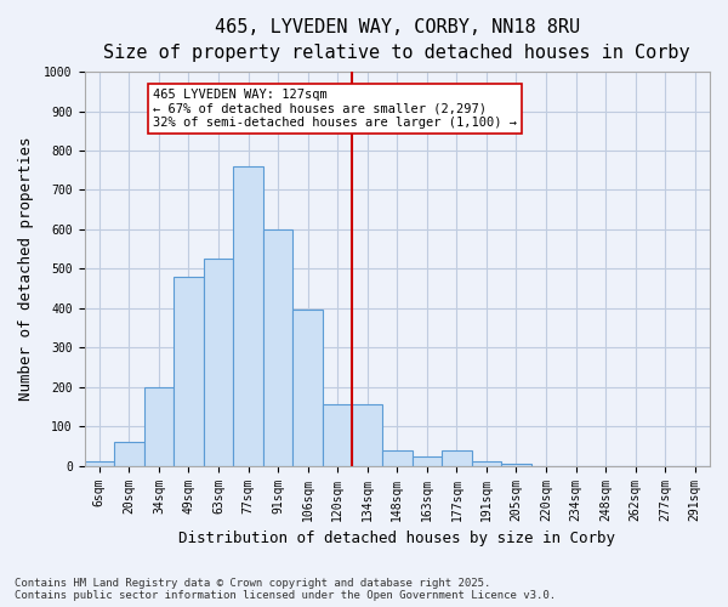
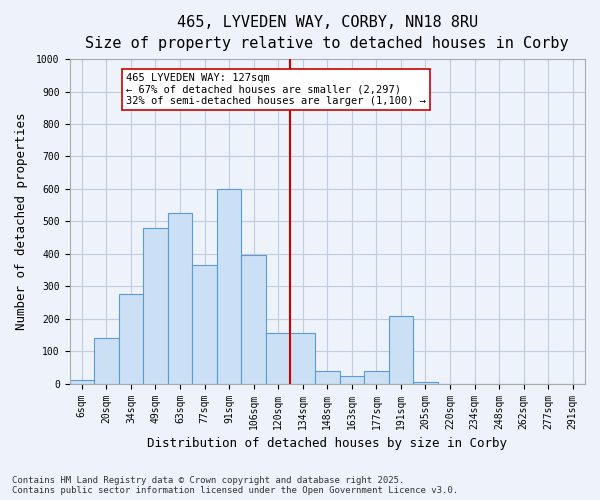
20sqm: 60 -> 140
34sqm: 200 -> 275
77sqm: 760 -> 365
191sqm: 10 -> 210
